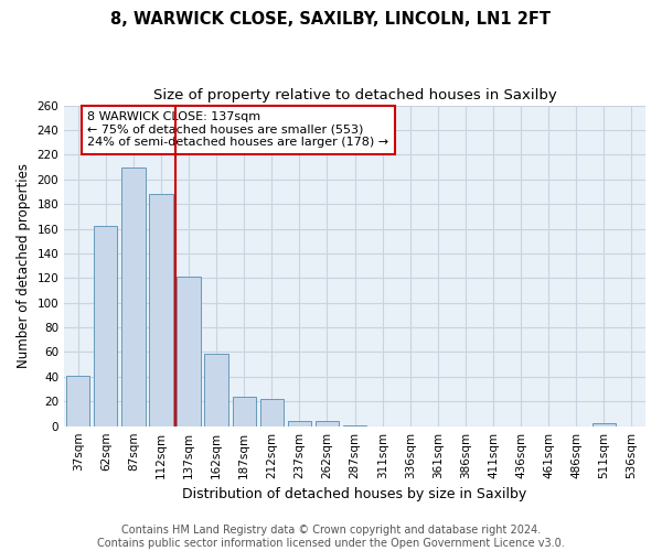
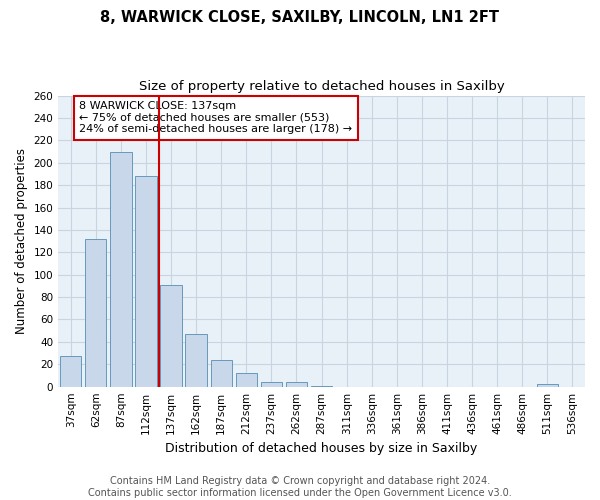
37sqm: 41 -> 27
62sqm: 162 -> 132
137sqm: 121 -> 91
162sqm: 59 -> 47
212sqm: 22 -> 12
